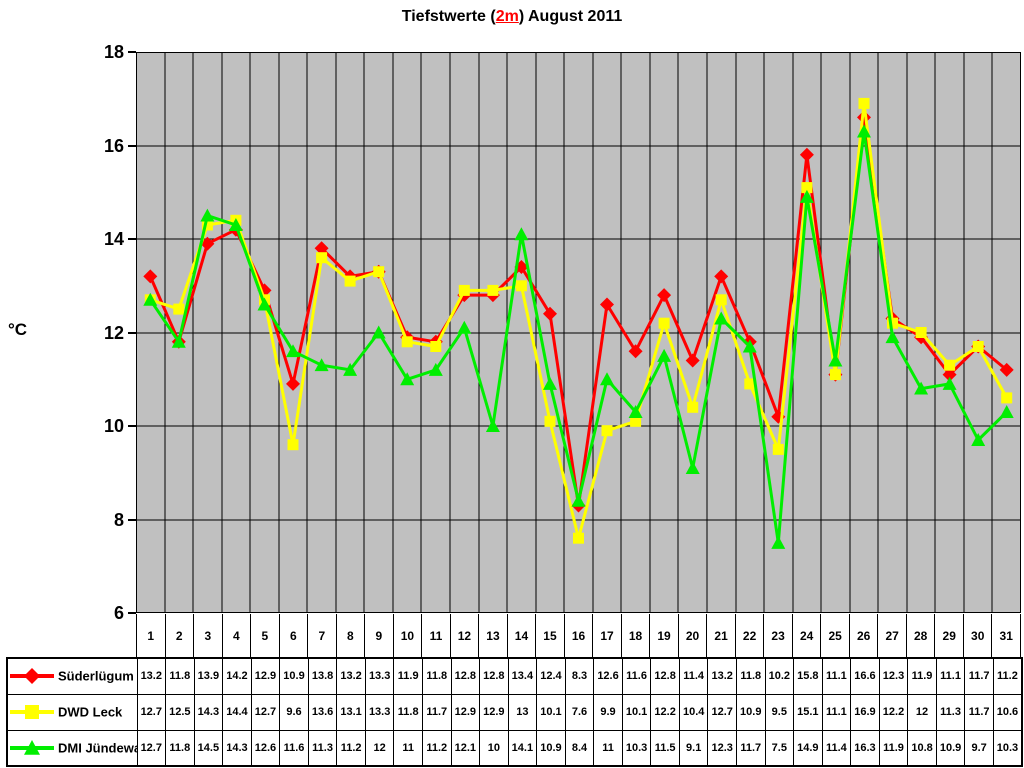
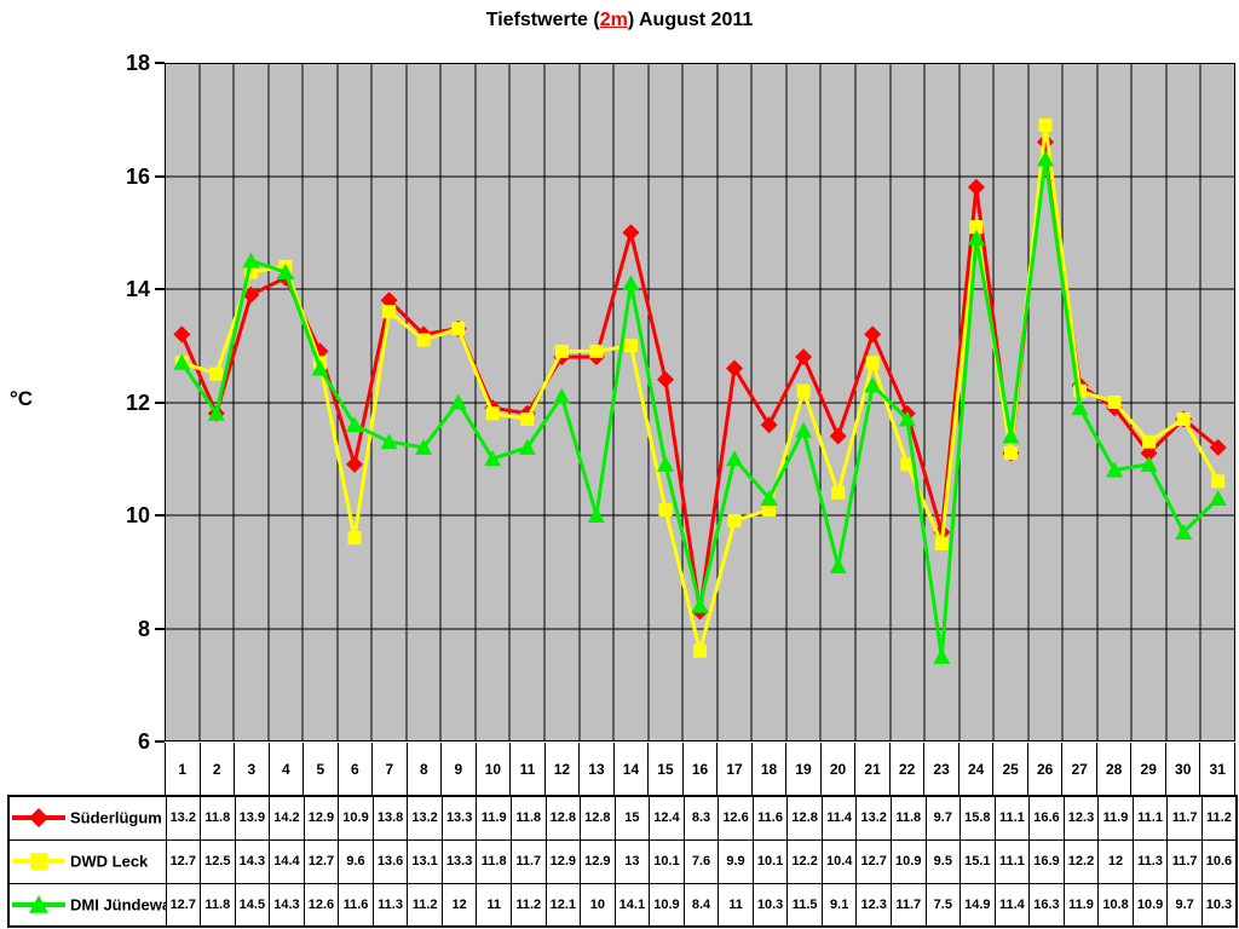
Süderlügum/14: 13.4 -> 15
Süderlügum/23: 10.2 -> 9.7
